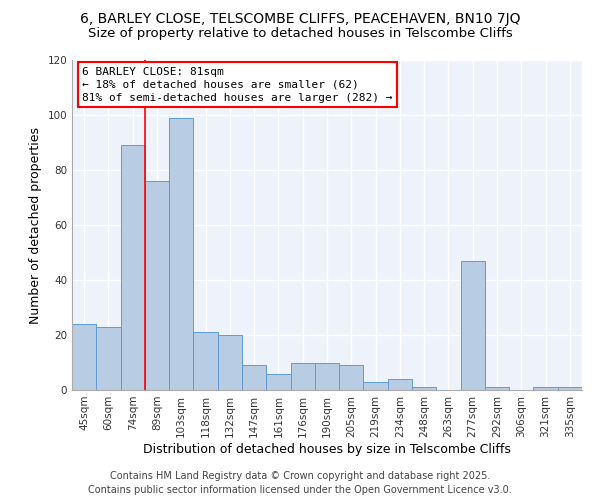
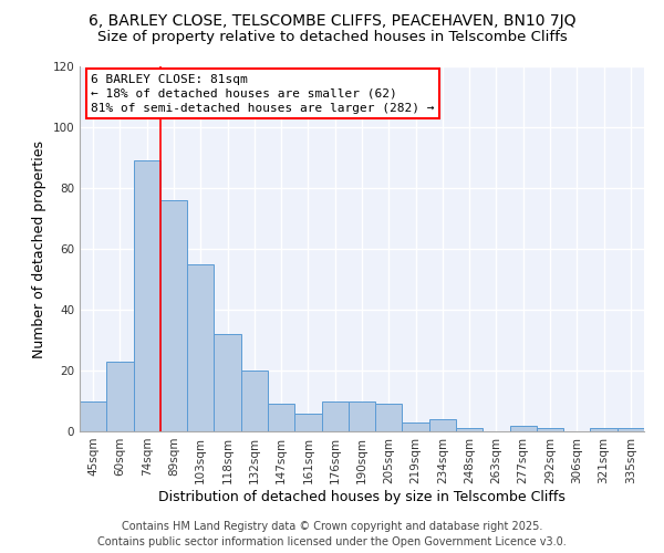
45sqm: 24 -> 10
103sqm: 99 -> 55
118sqm: 21 -> 32
277sqm: 47 -> 2
